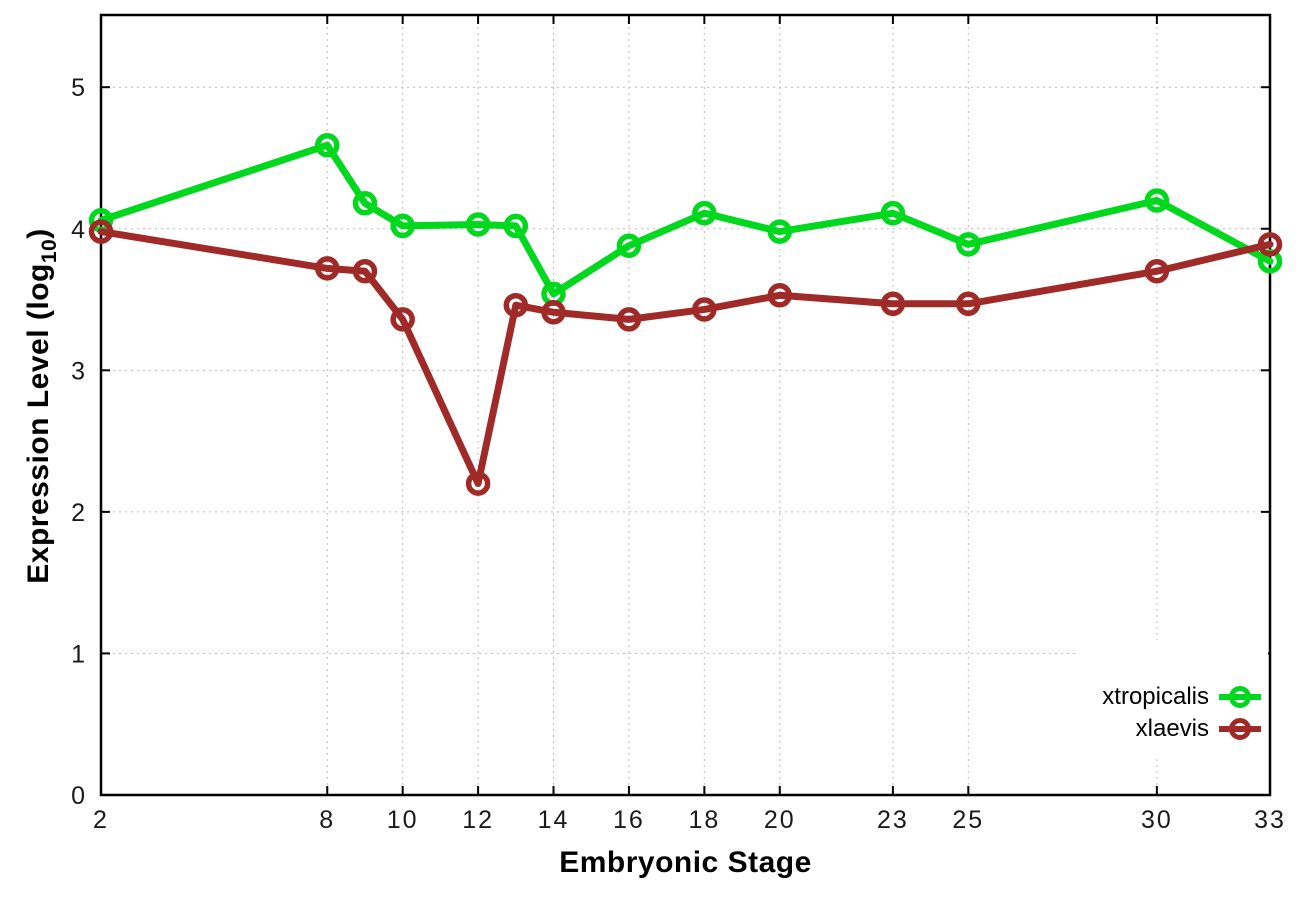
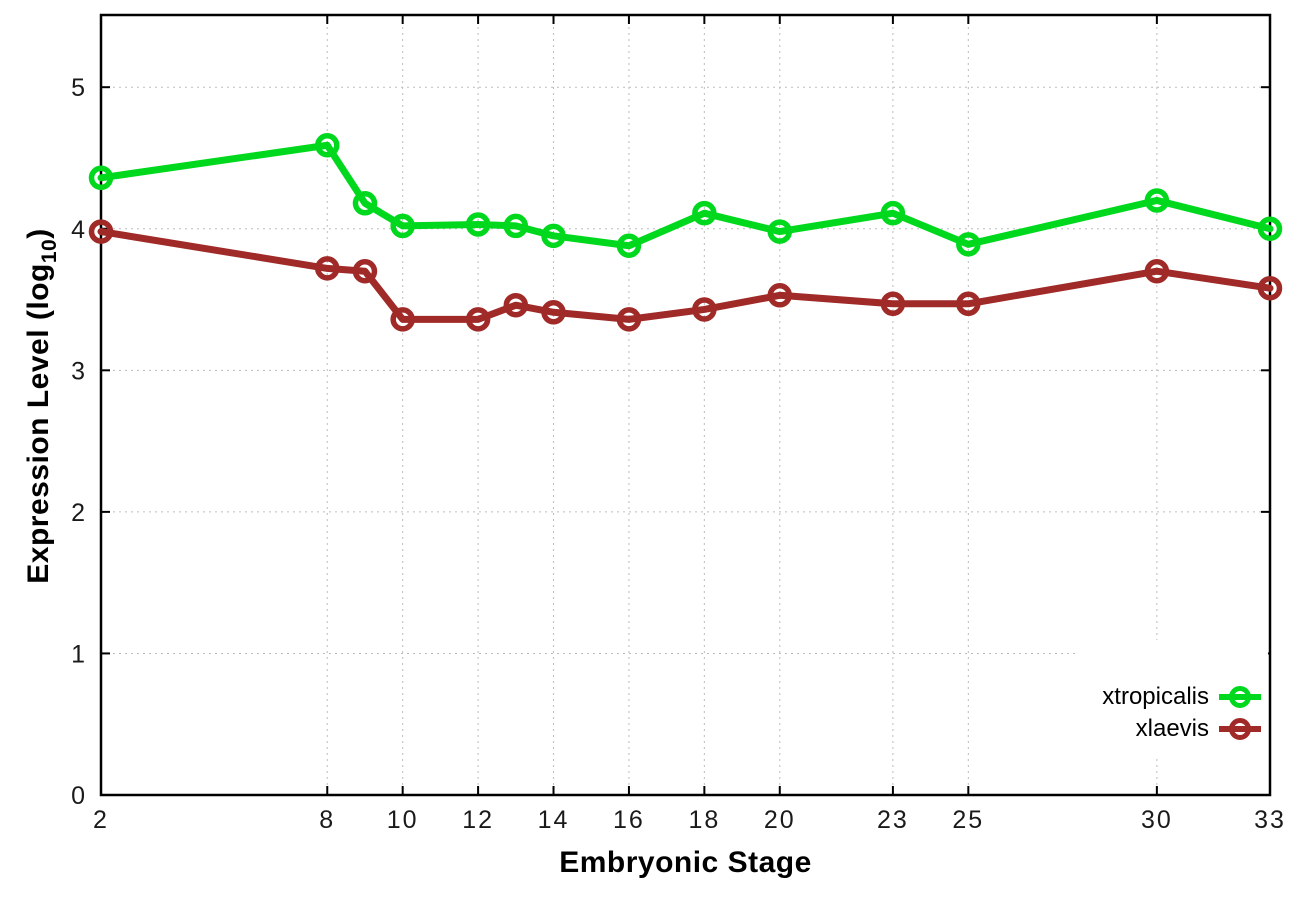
xtropicalis/2: 4.06 -> 4.36
xlaevis/12: 2.20 -> 3.36
xtropicalis/14: 3.54 -> 3.95
xtropicalis/33: 3.77 -> 4.00
xlaevis/33: 3.89 -> 3.58
